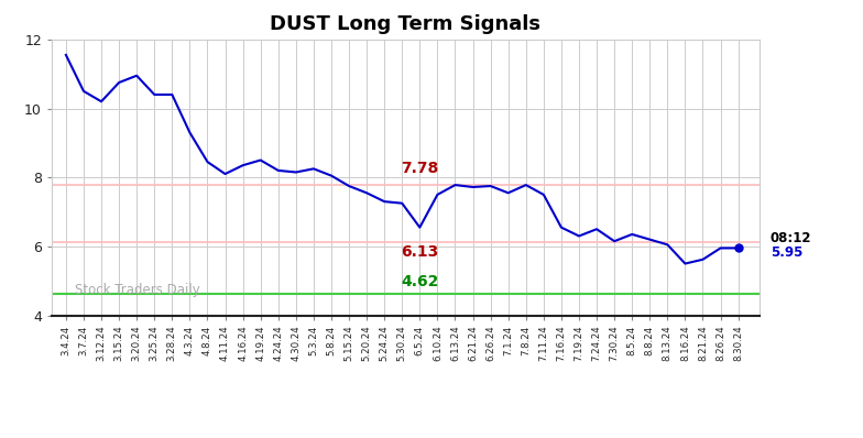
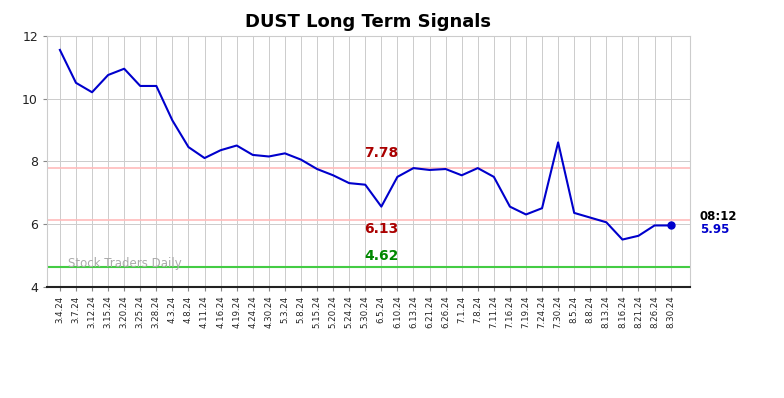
7.30.24: 6.15 -> 8.60
